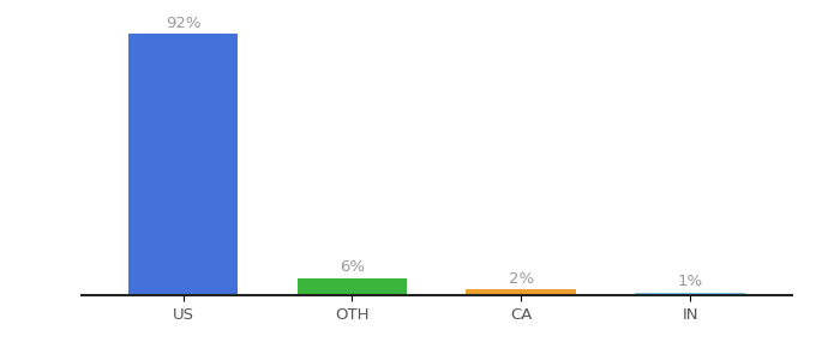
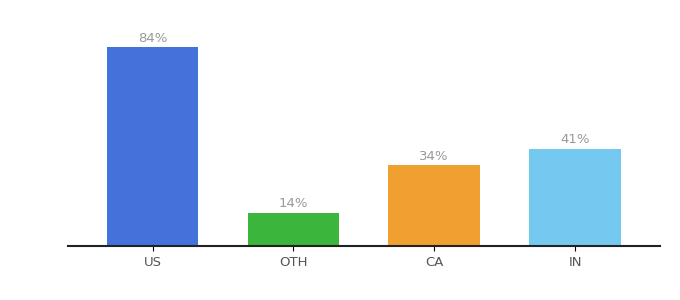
US: 92% -> 84%
OTH: 6% -> 14%
CA: 2% -> 34%
IN: 1% -> 41%
